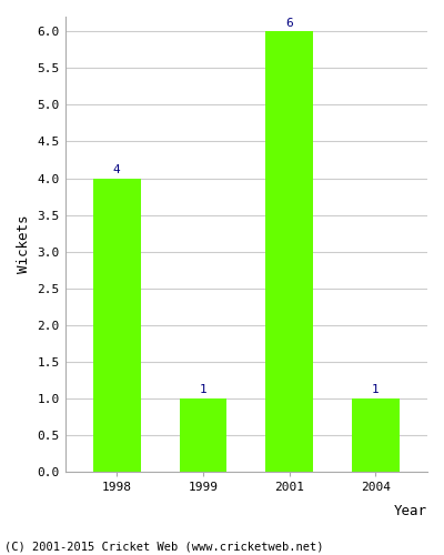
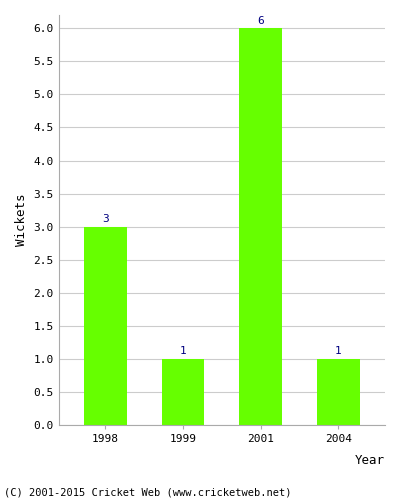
1998: 4 -> 3
